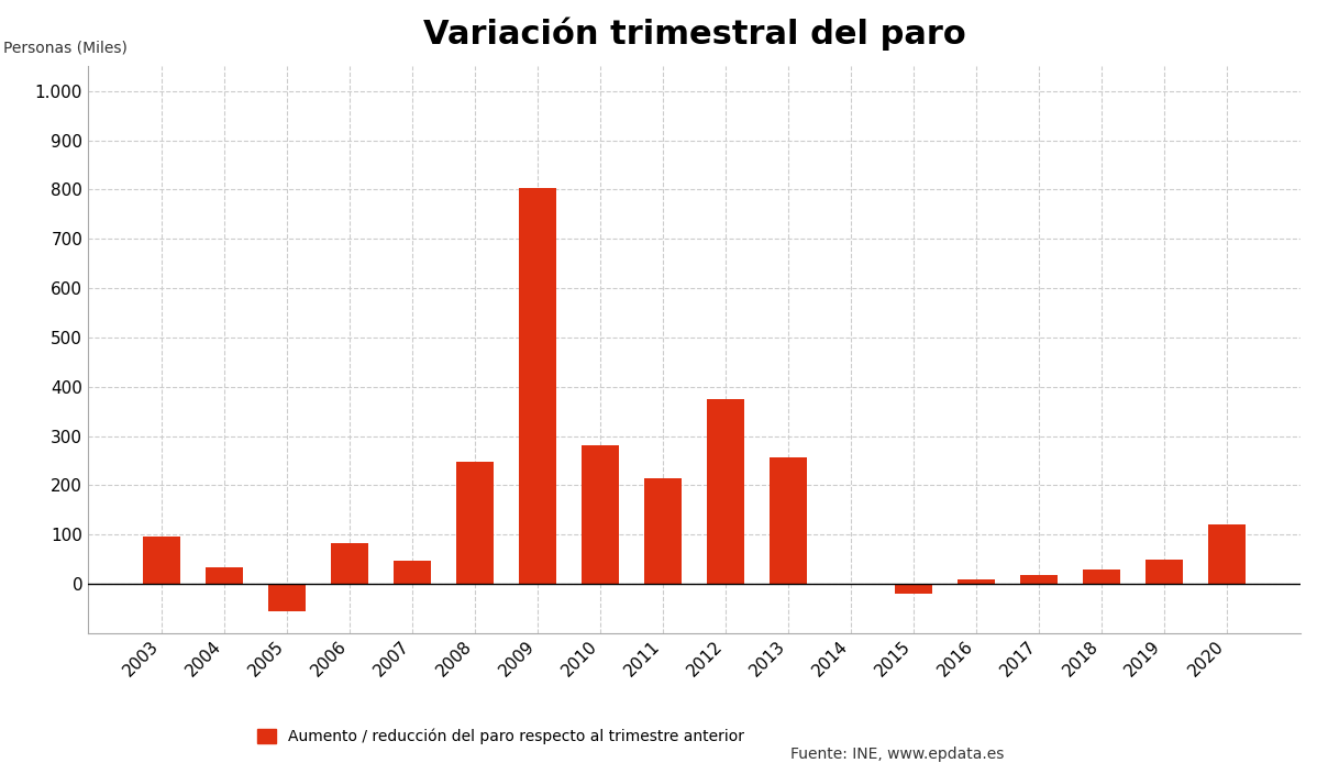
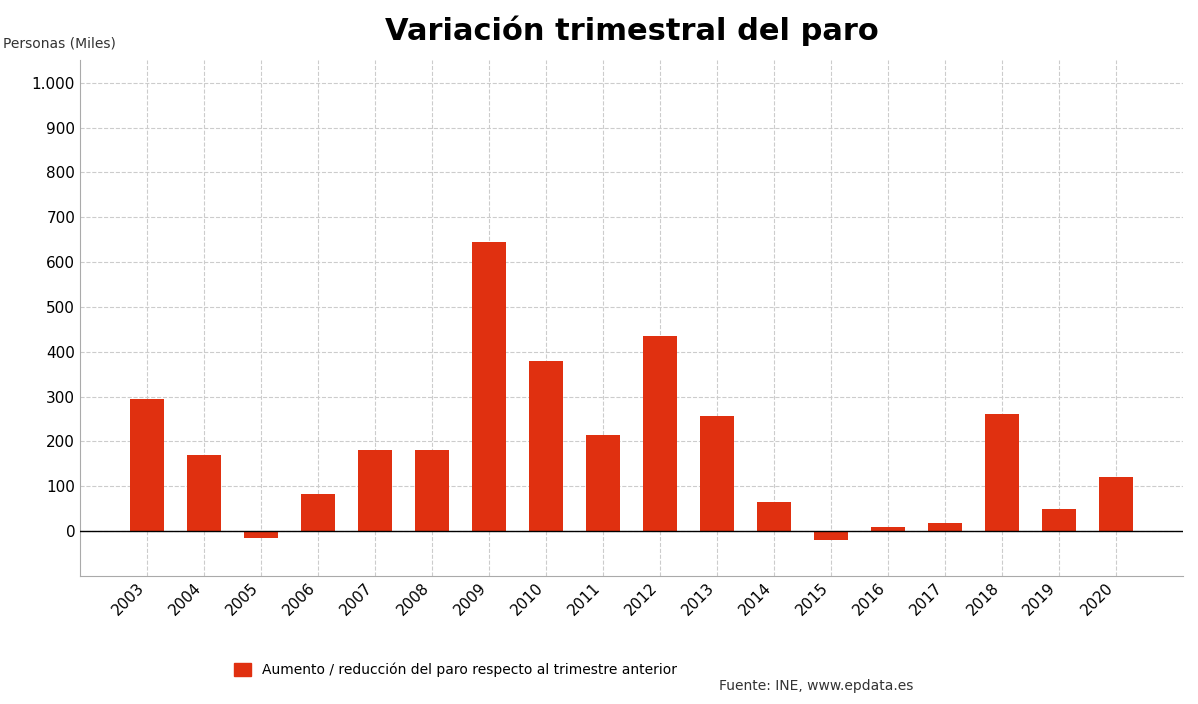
2003: 95 -> 295
2004: 33 -> 170
2005: -55 -> -15
2007: 47 -> 180
2008: 248 -> 180
2009: 802 -> 645
2010: 282 -> 380
2012: 375 -> 435
2014: 1 -> 65
2018: 30 -> 260
